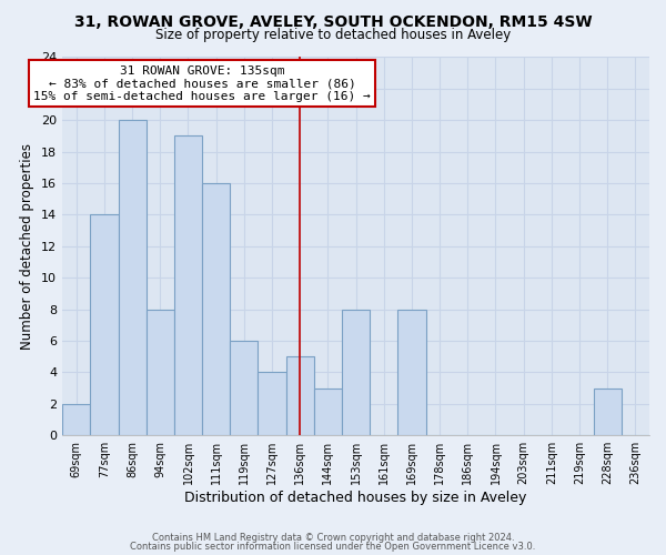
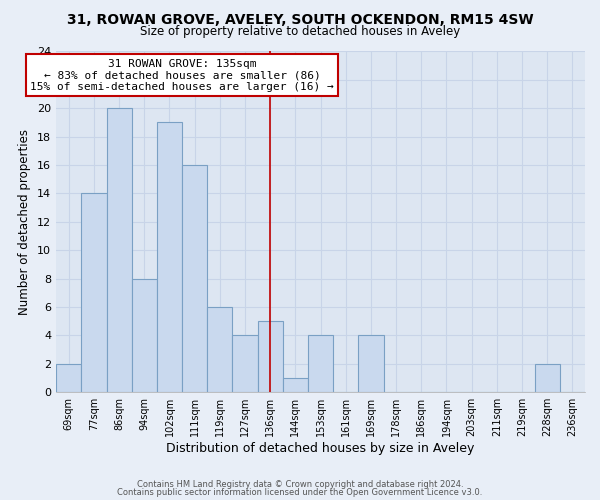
144sqm: 3 -> 1
153sqm: 8 -> 4
169sqm: 8 -> 4
228sqm: 3 -> 2
